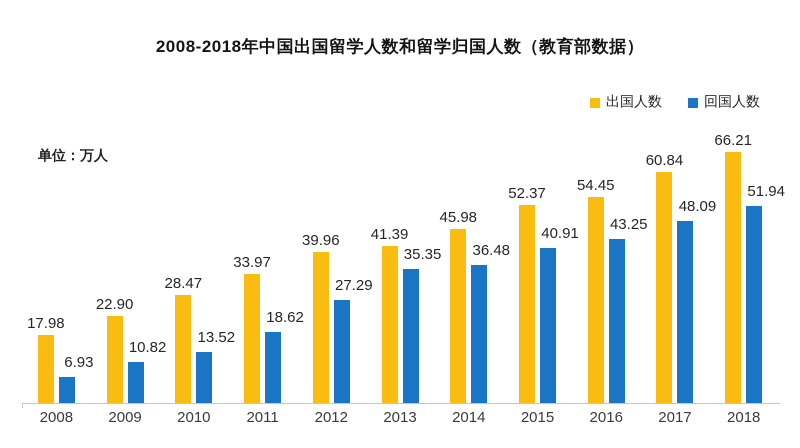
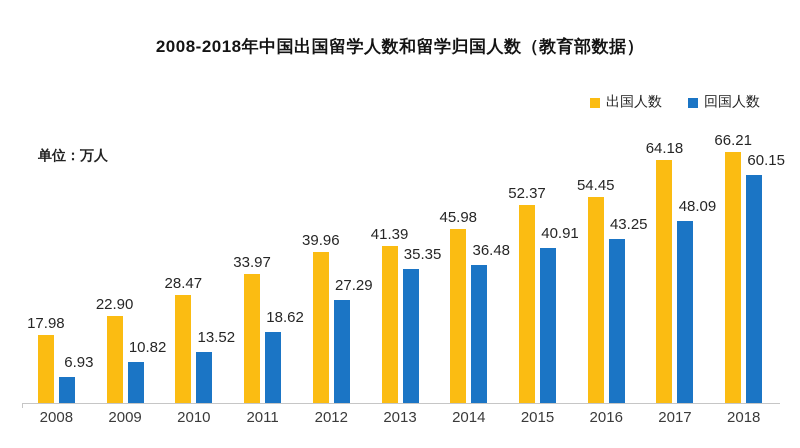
出国人数/2017: 60.84 -> 64.18
回国人数/2018: 51.94 -> 60.15
